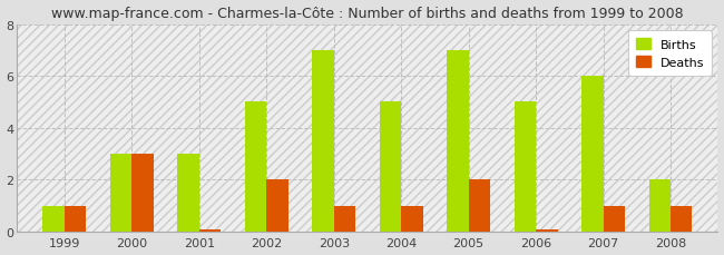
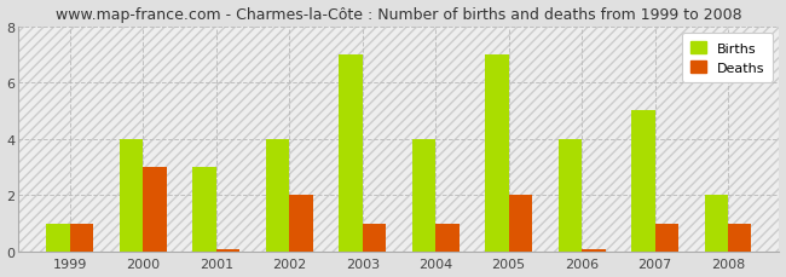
Births/2000: 3 -> 4
Births/2002: 5 -> 4
Births/2004: 5 -> 4
Births/2006: 5 -> 4
Births/2007: 6 -> 5
